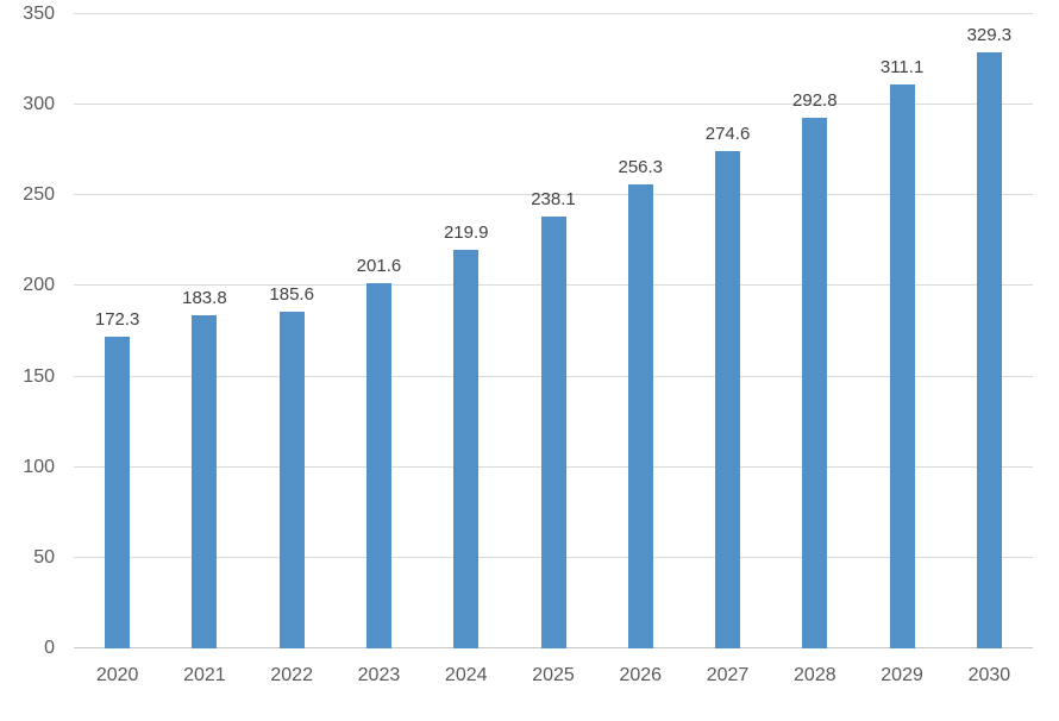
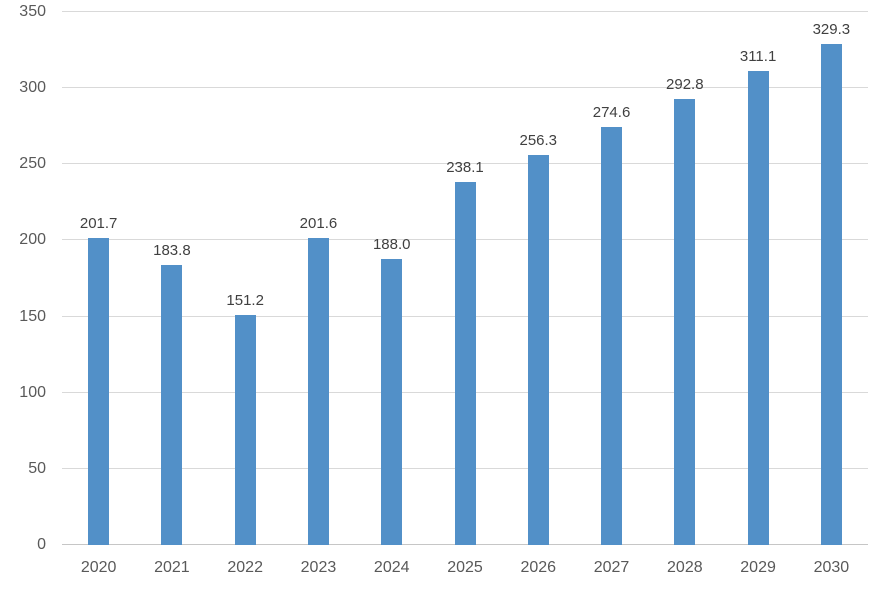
2020: 172.3 -> 201.7
2022: 185.6 -> 151.2
2024: 219.9 -> 188.0
